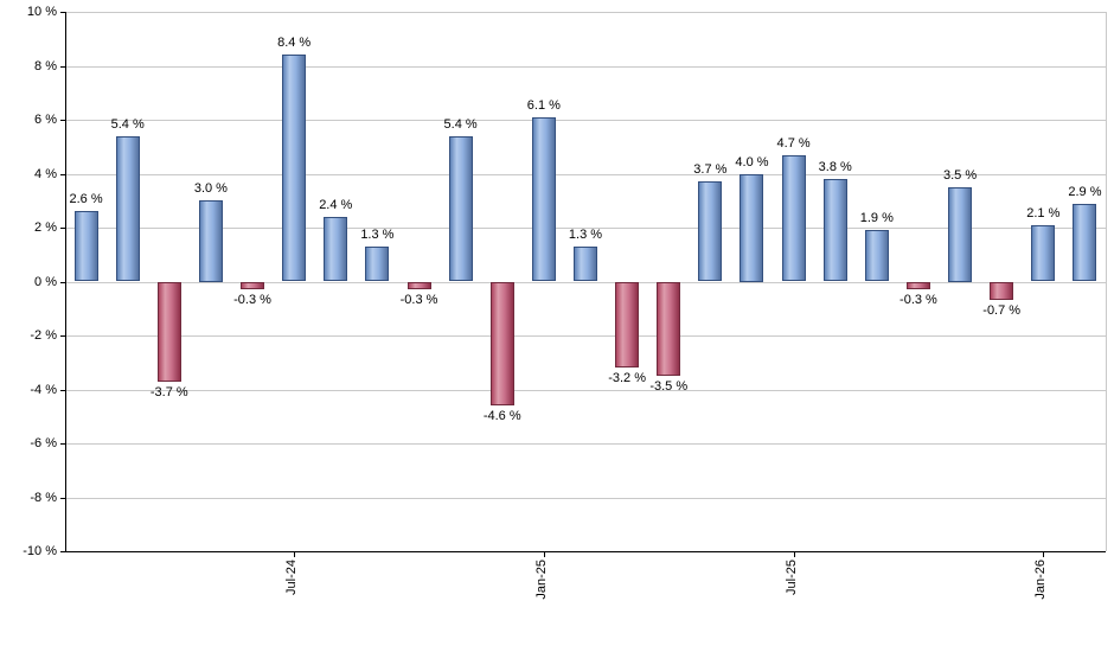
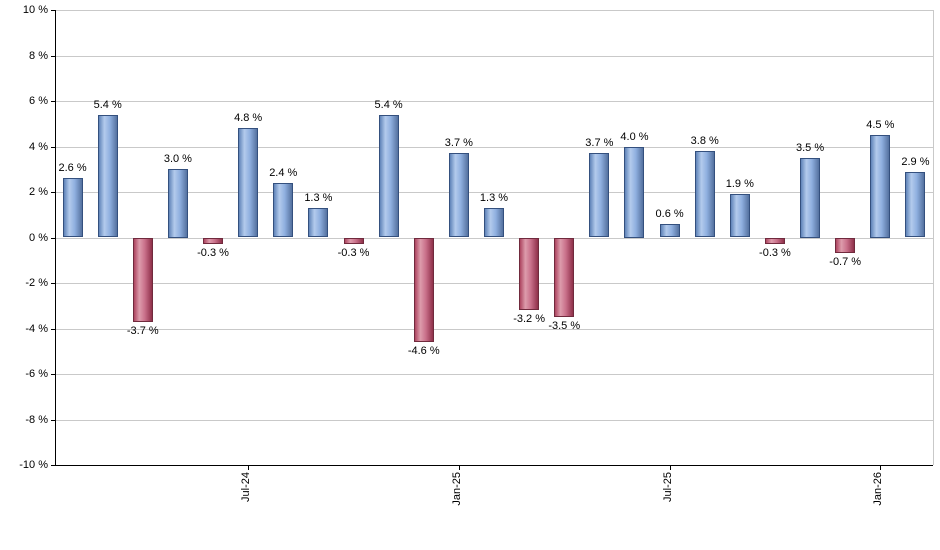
Jul-24: 8.4 -> 4.8
Jan-25: 6.1 -> 3.7
Jul-25: 4.7 -> 0.6
Jan-26: 2.1 -> 4.5
